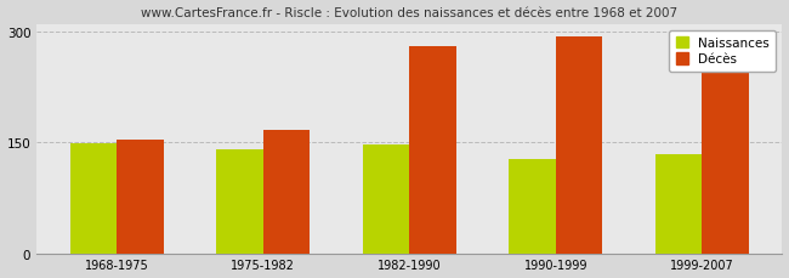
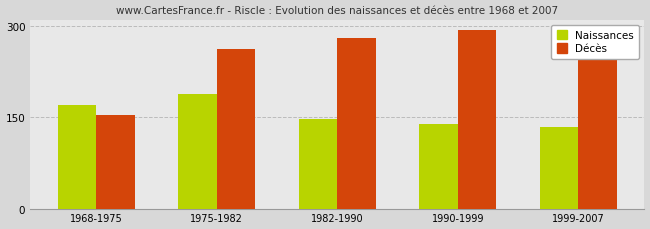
Naissances/1968-1975: 149 -> 170
Naissances/1975-1982: 140 -> 188
Décès/1975-1982: 167 -> 262
Naissances/1990-1999: 128 -> 138
